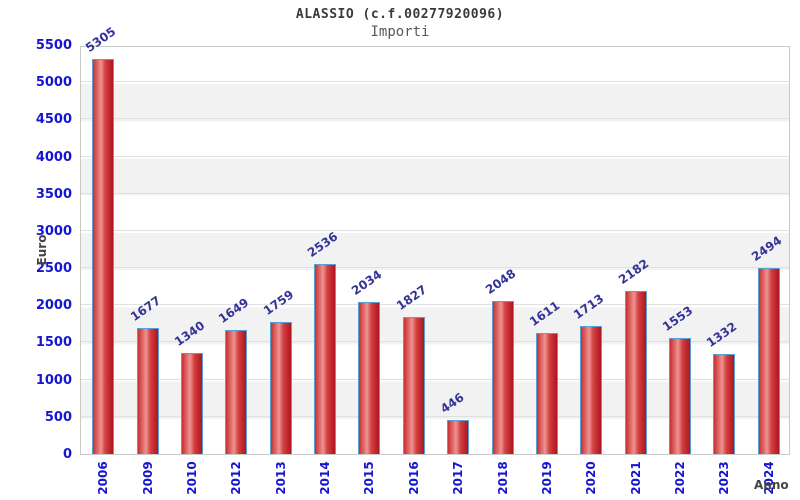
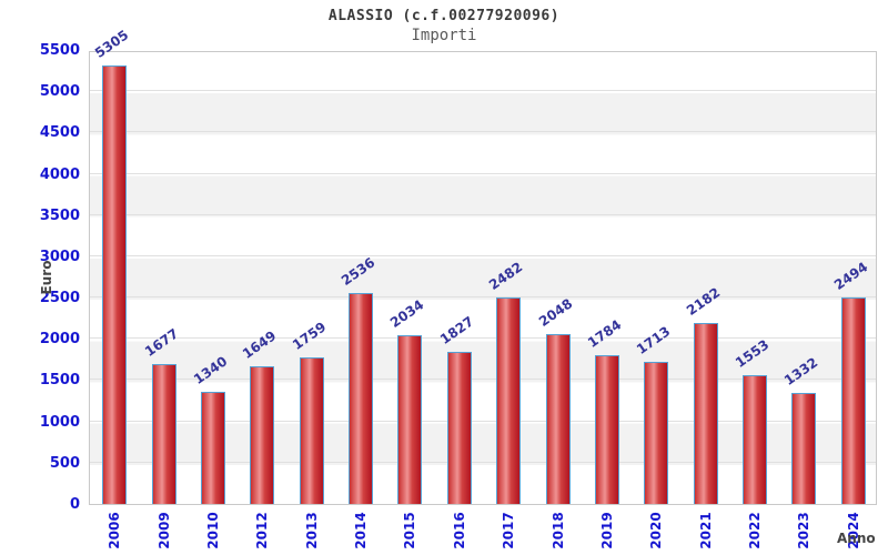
2017: 446 -> 2482
2019: 1611 -> 1784
